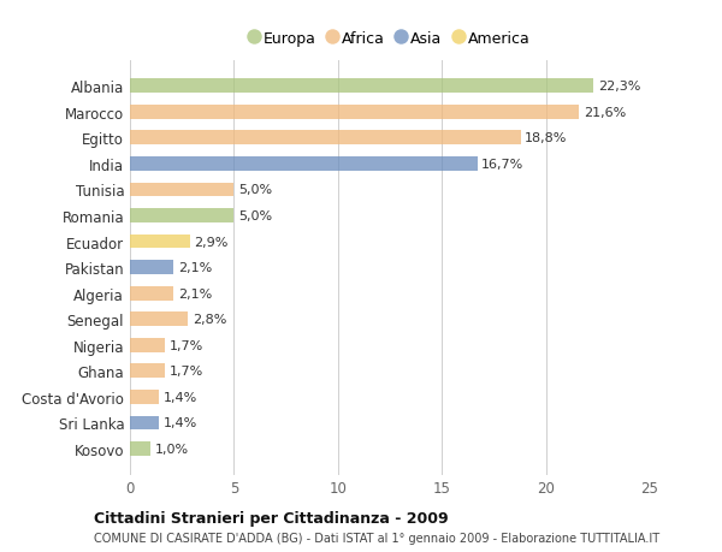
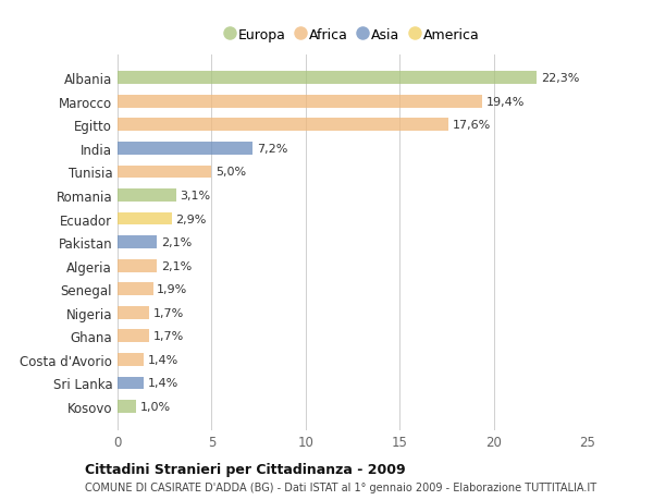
Marocco: 21,6% -> 19,4%
Egitto: 18,8% -> 17,6%
India: 16,7% -> 7,2%
Romania: 5,0% -> 3,1%
Senegal: 2,8% -> 1,9%
